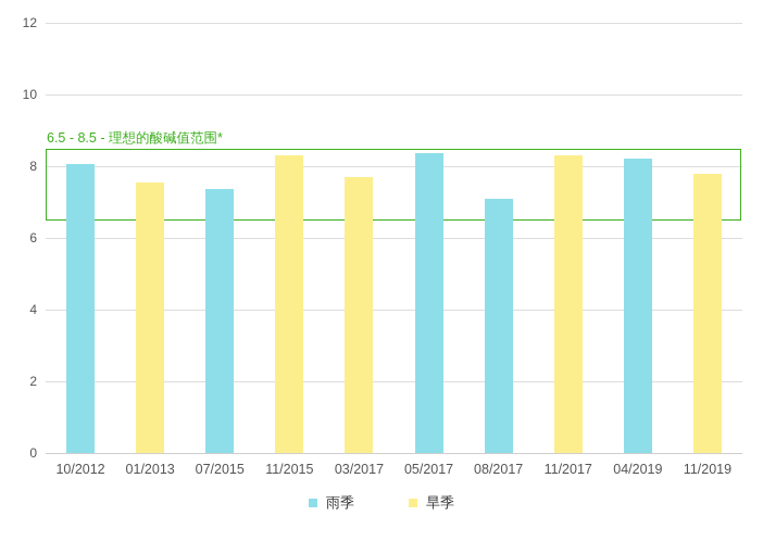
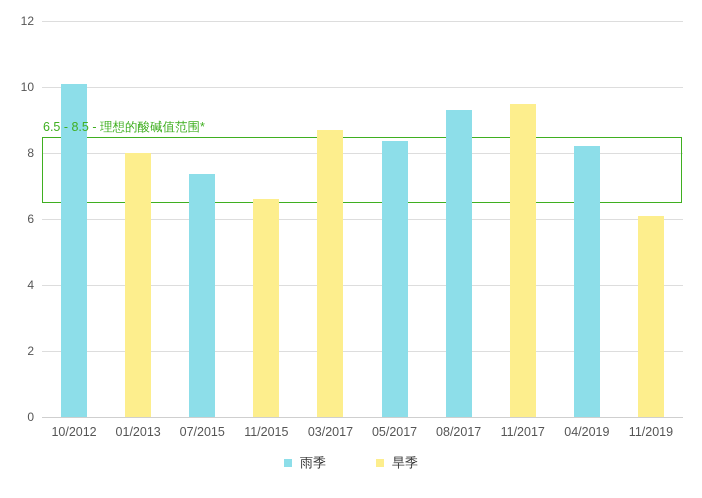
雨季/10/2012: 8.1 -> 10.1
旱季/01/2013: 7.5 -> 8.0
旱季/11/2015: 8.3 -> 6.6
旱季/03/2017: 7.7 -> 8.7
雨季/08/2017: 7.1 -> 9.3
旱季/11/2017: 8.3 -> 9.5
旱季/11/2019: 7.8 -> 6.1
